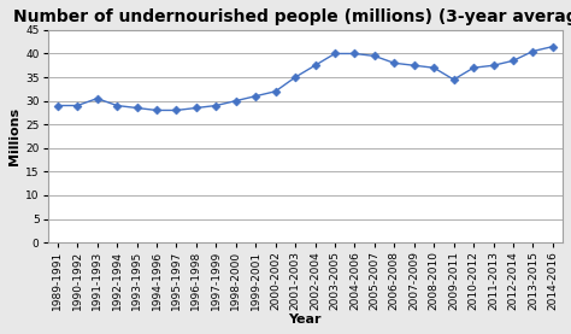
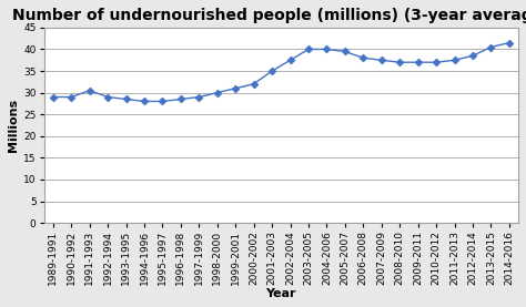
2009-2011: 34.5 -> 37.0
